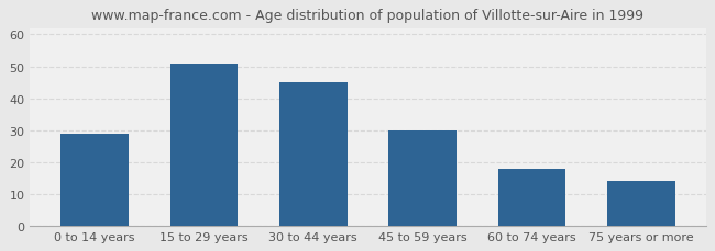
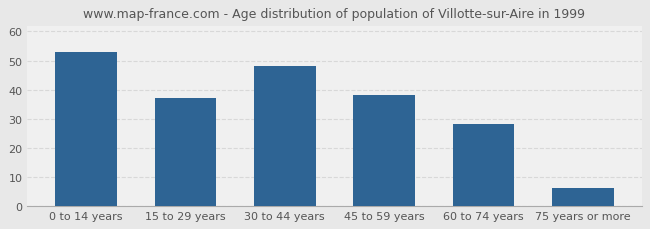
0 to 14 years: 29 -> 53
15 to 29 years: 51 -> 37
30 to 44 years: 45 -> 48
45 to 59 years: 30 -> 38
60 to 74 years: 18 -> 28
75 years or more: 14 -> 6
